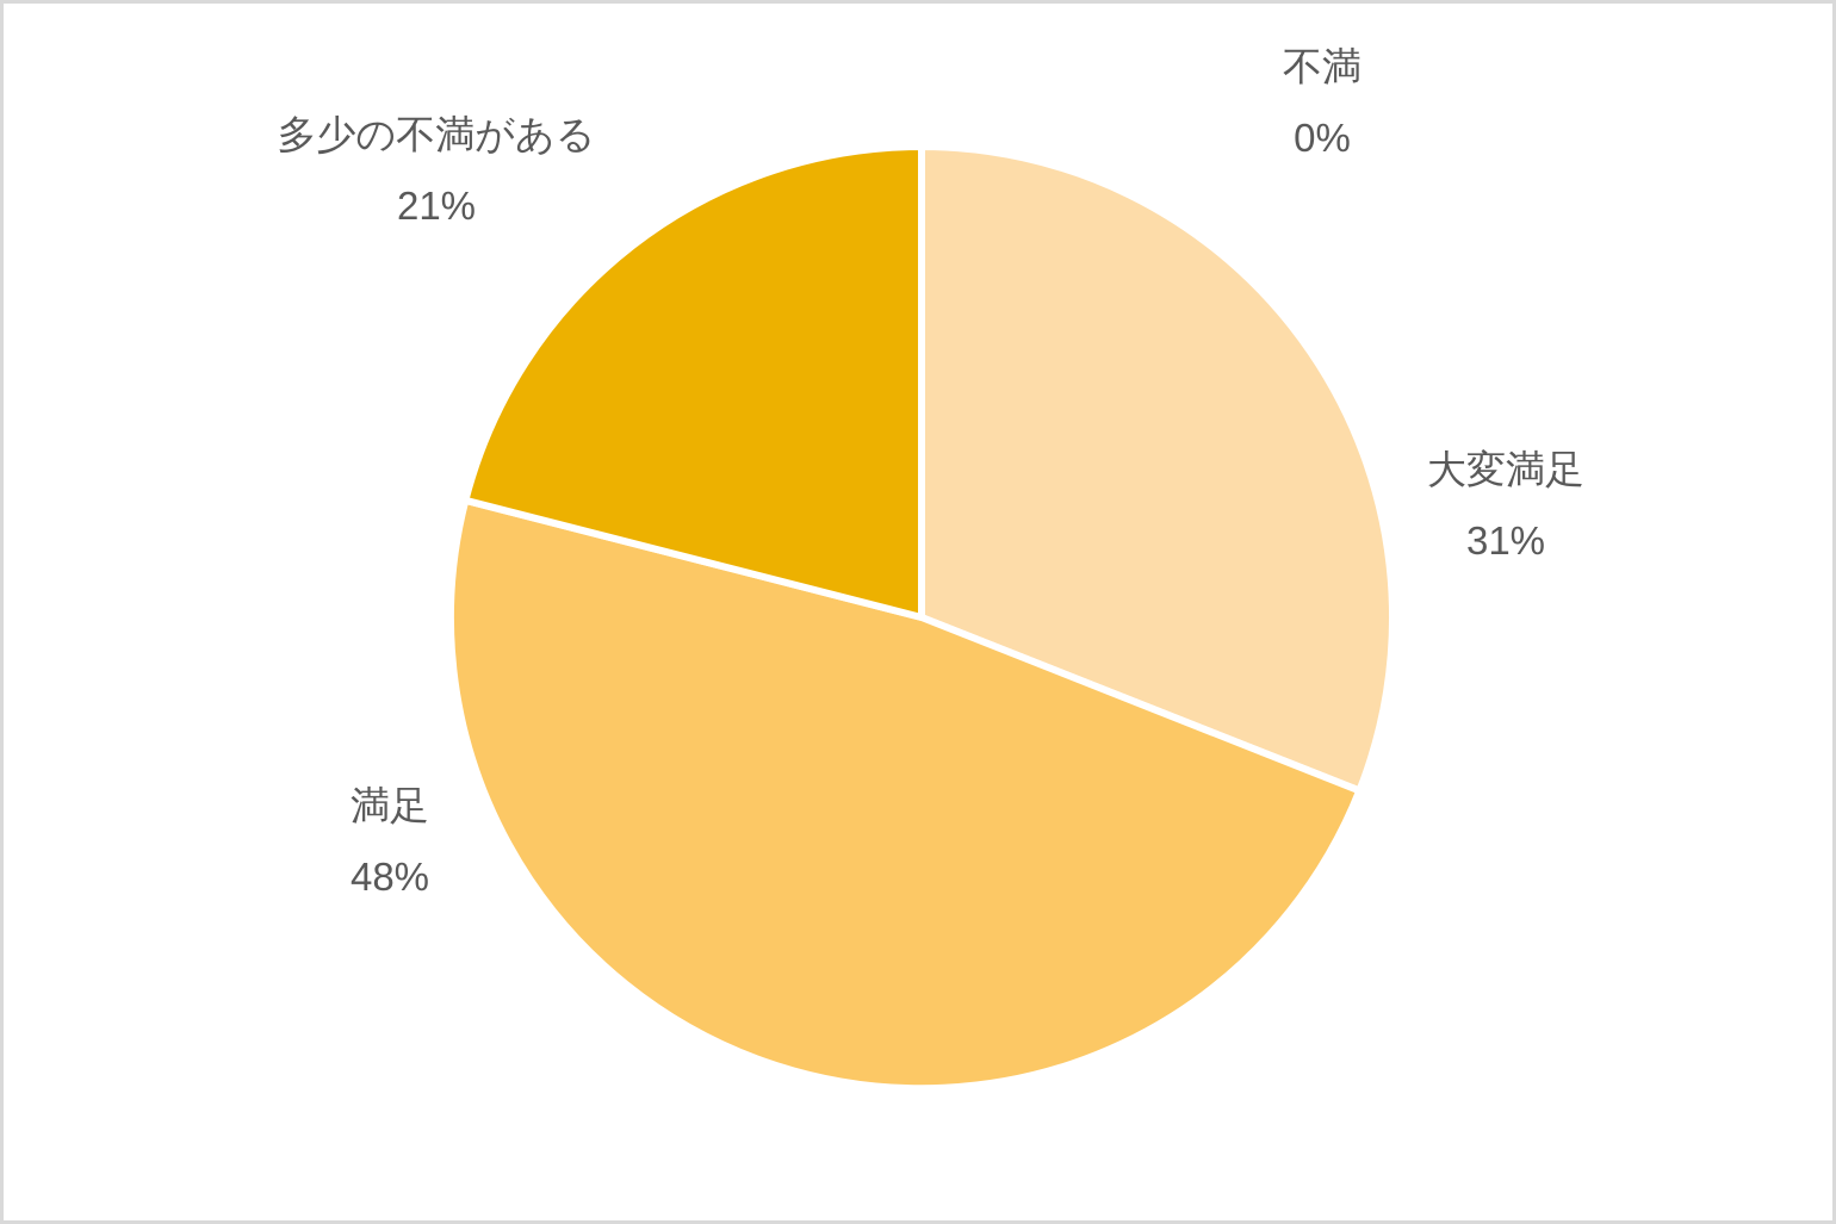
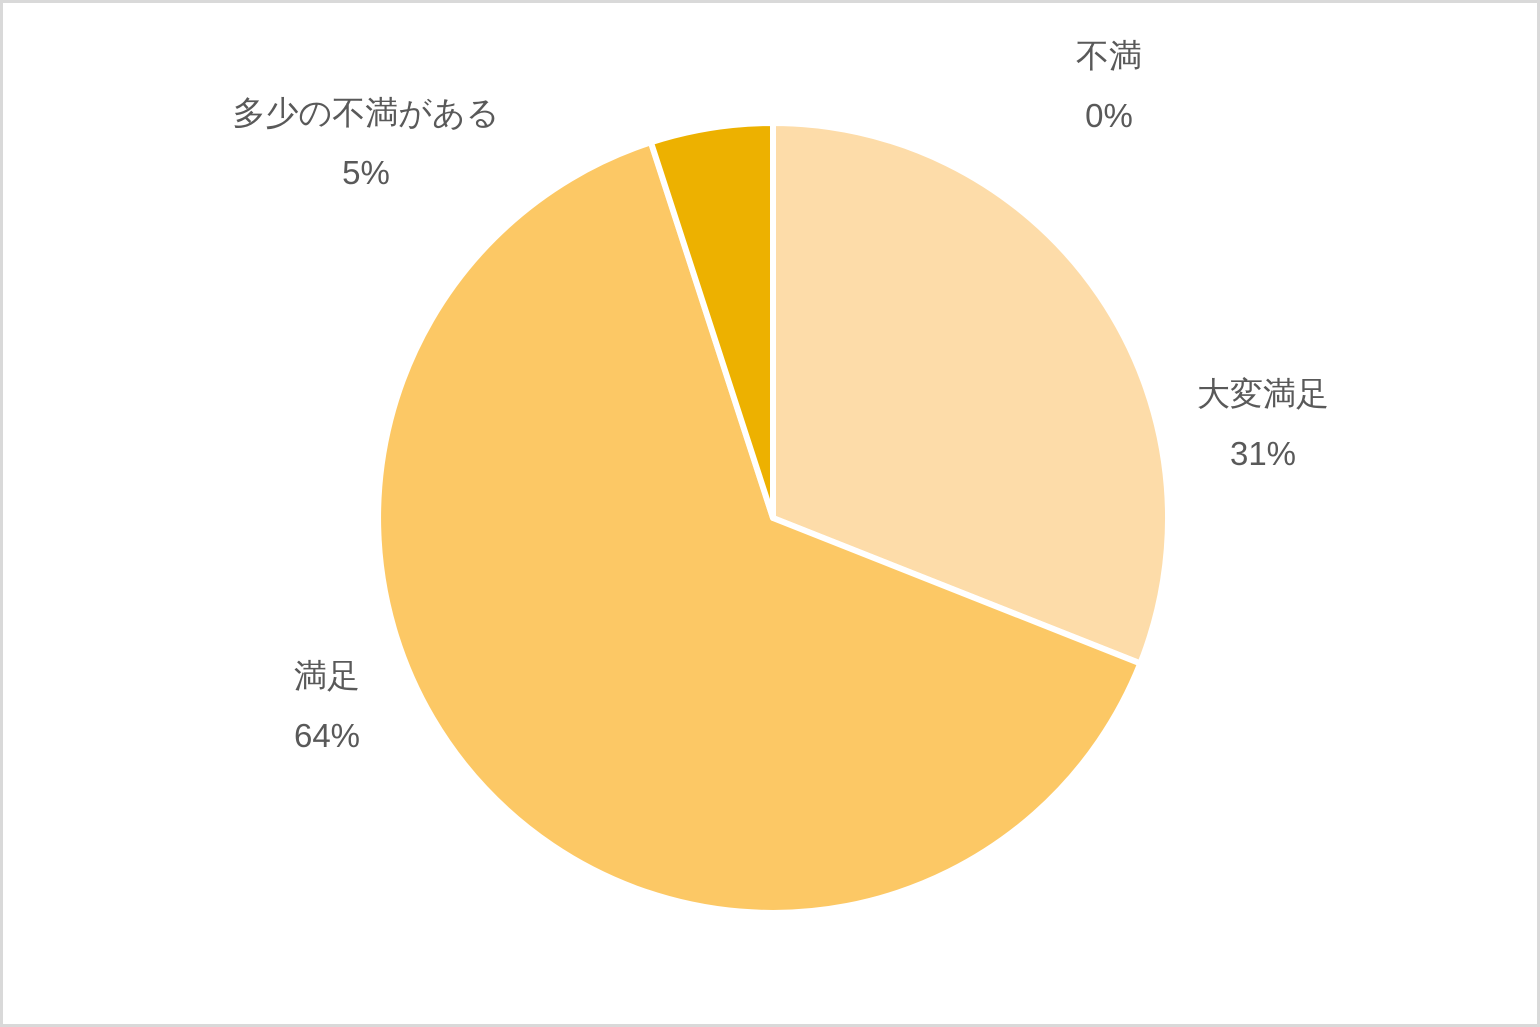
満足: 48% -> 64%
多少の不満がある: 21% -> 5%
